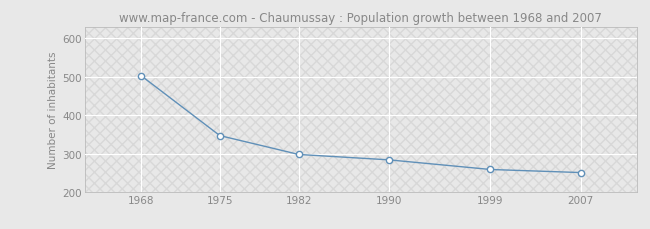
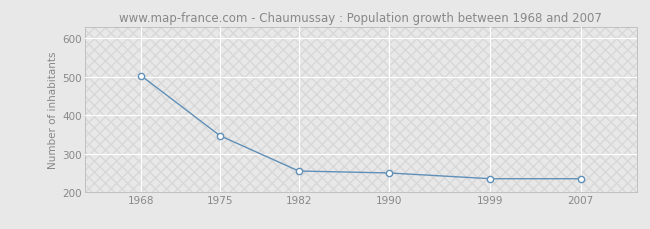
1982: 298 -> 255
1990: 284 -> 250
1999: 259 -> 235
2007: 251 -> 235
